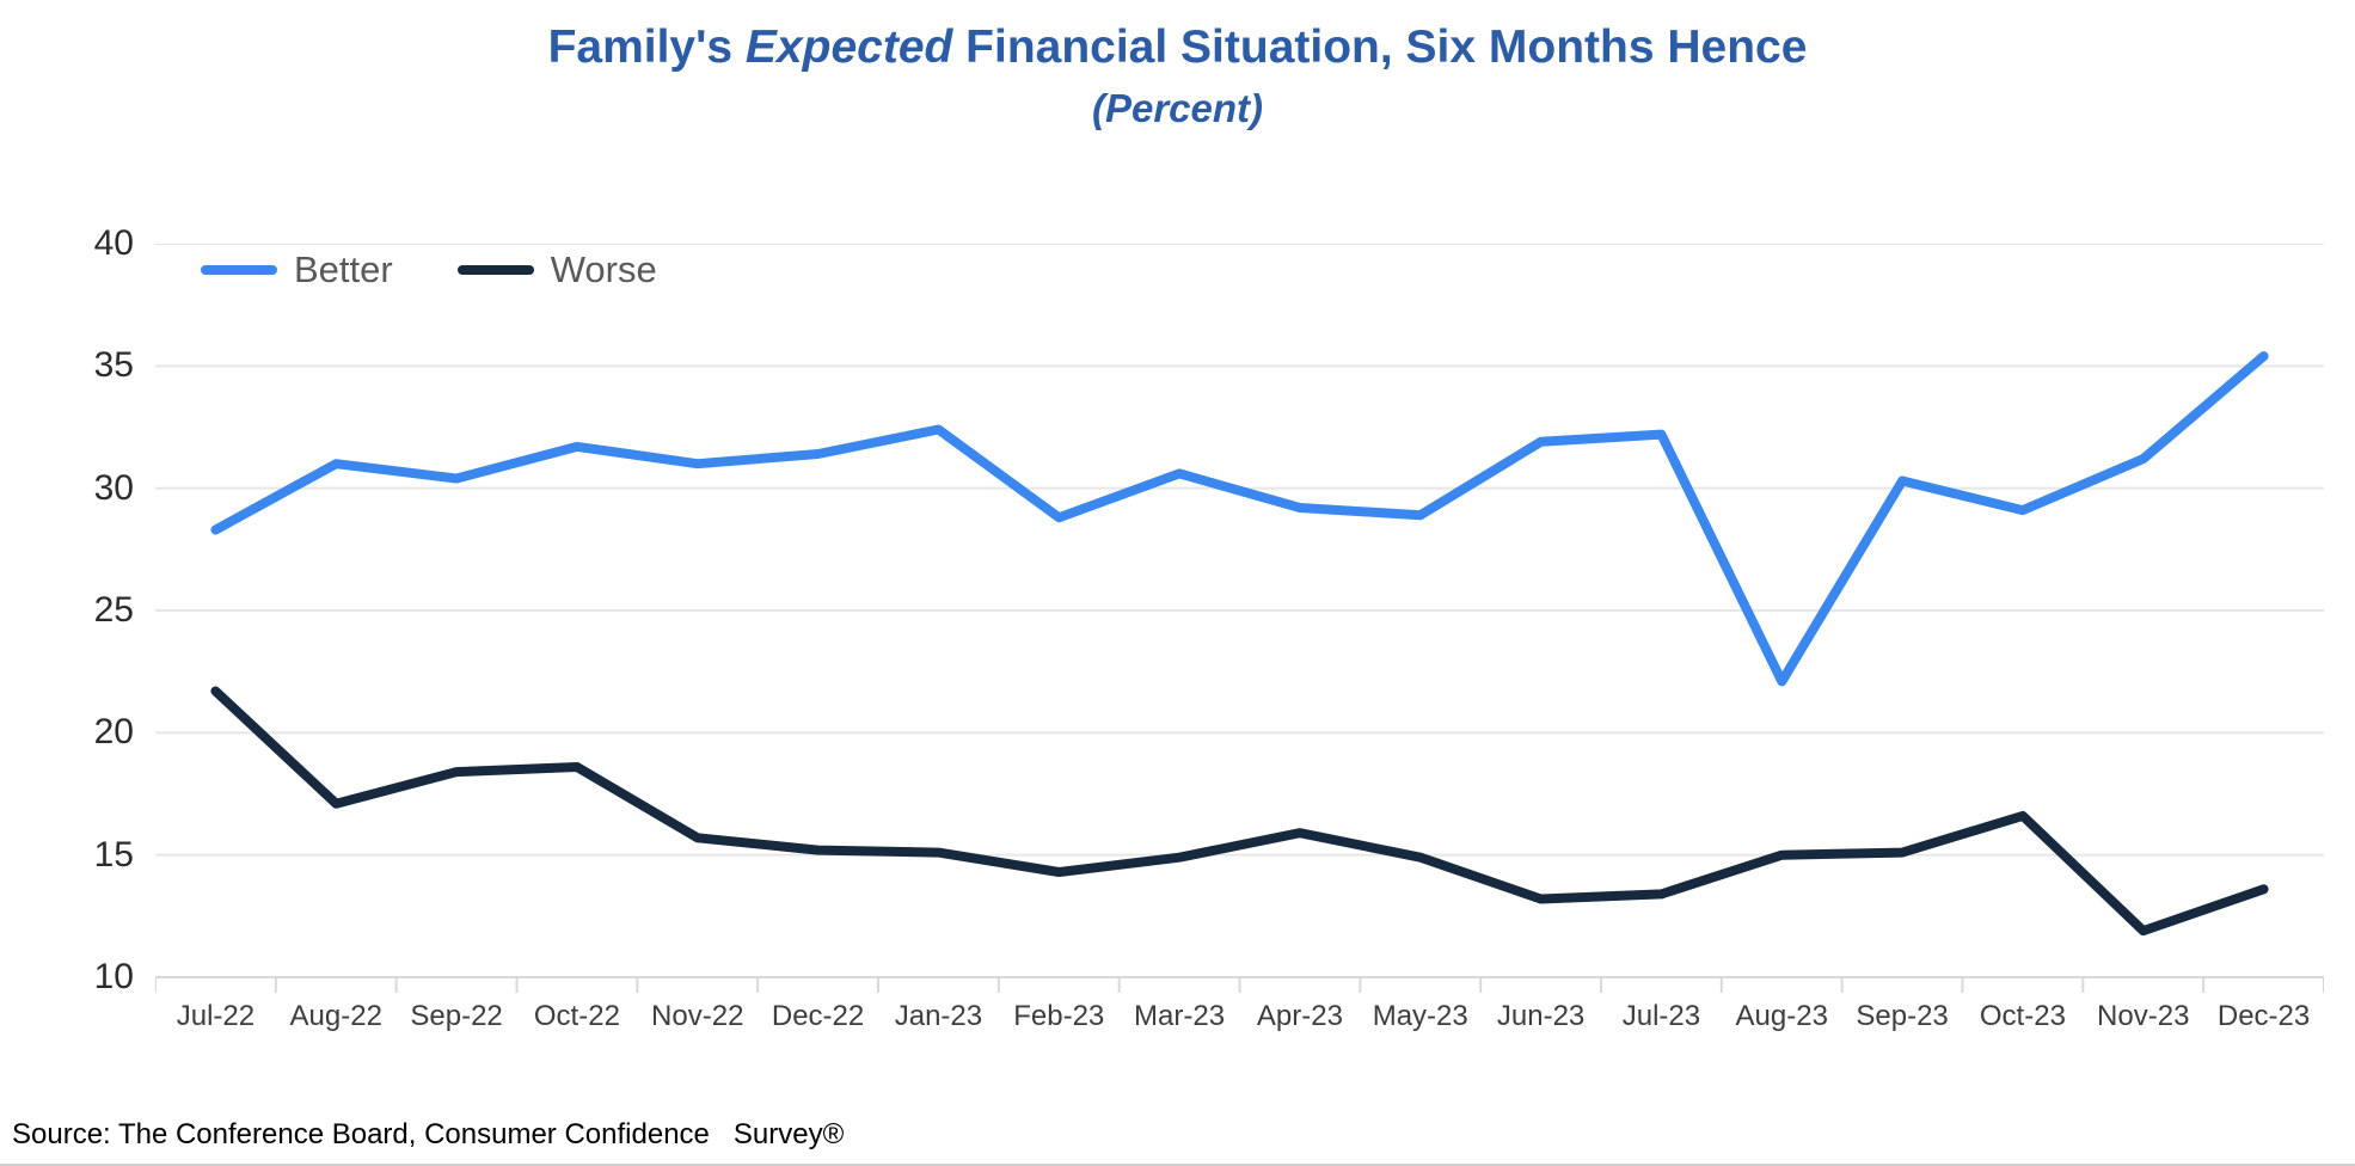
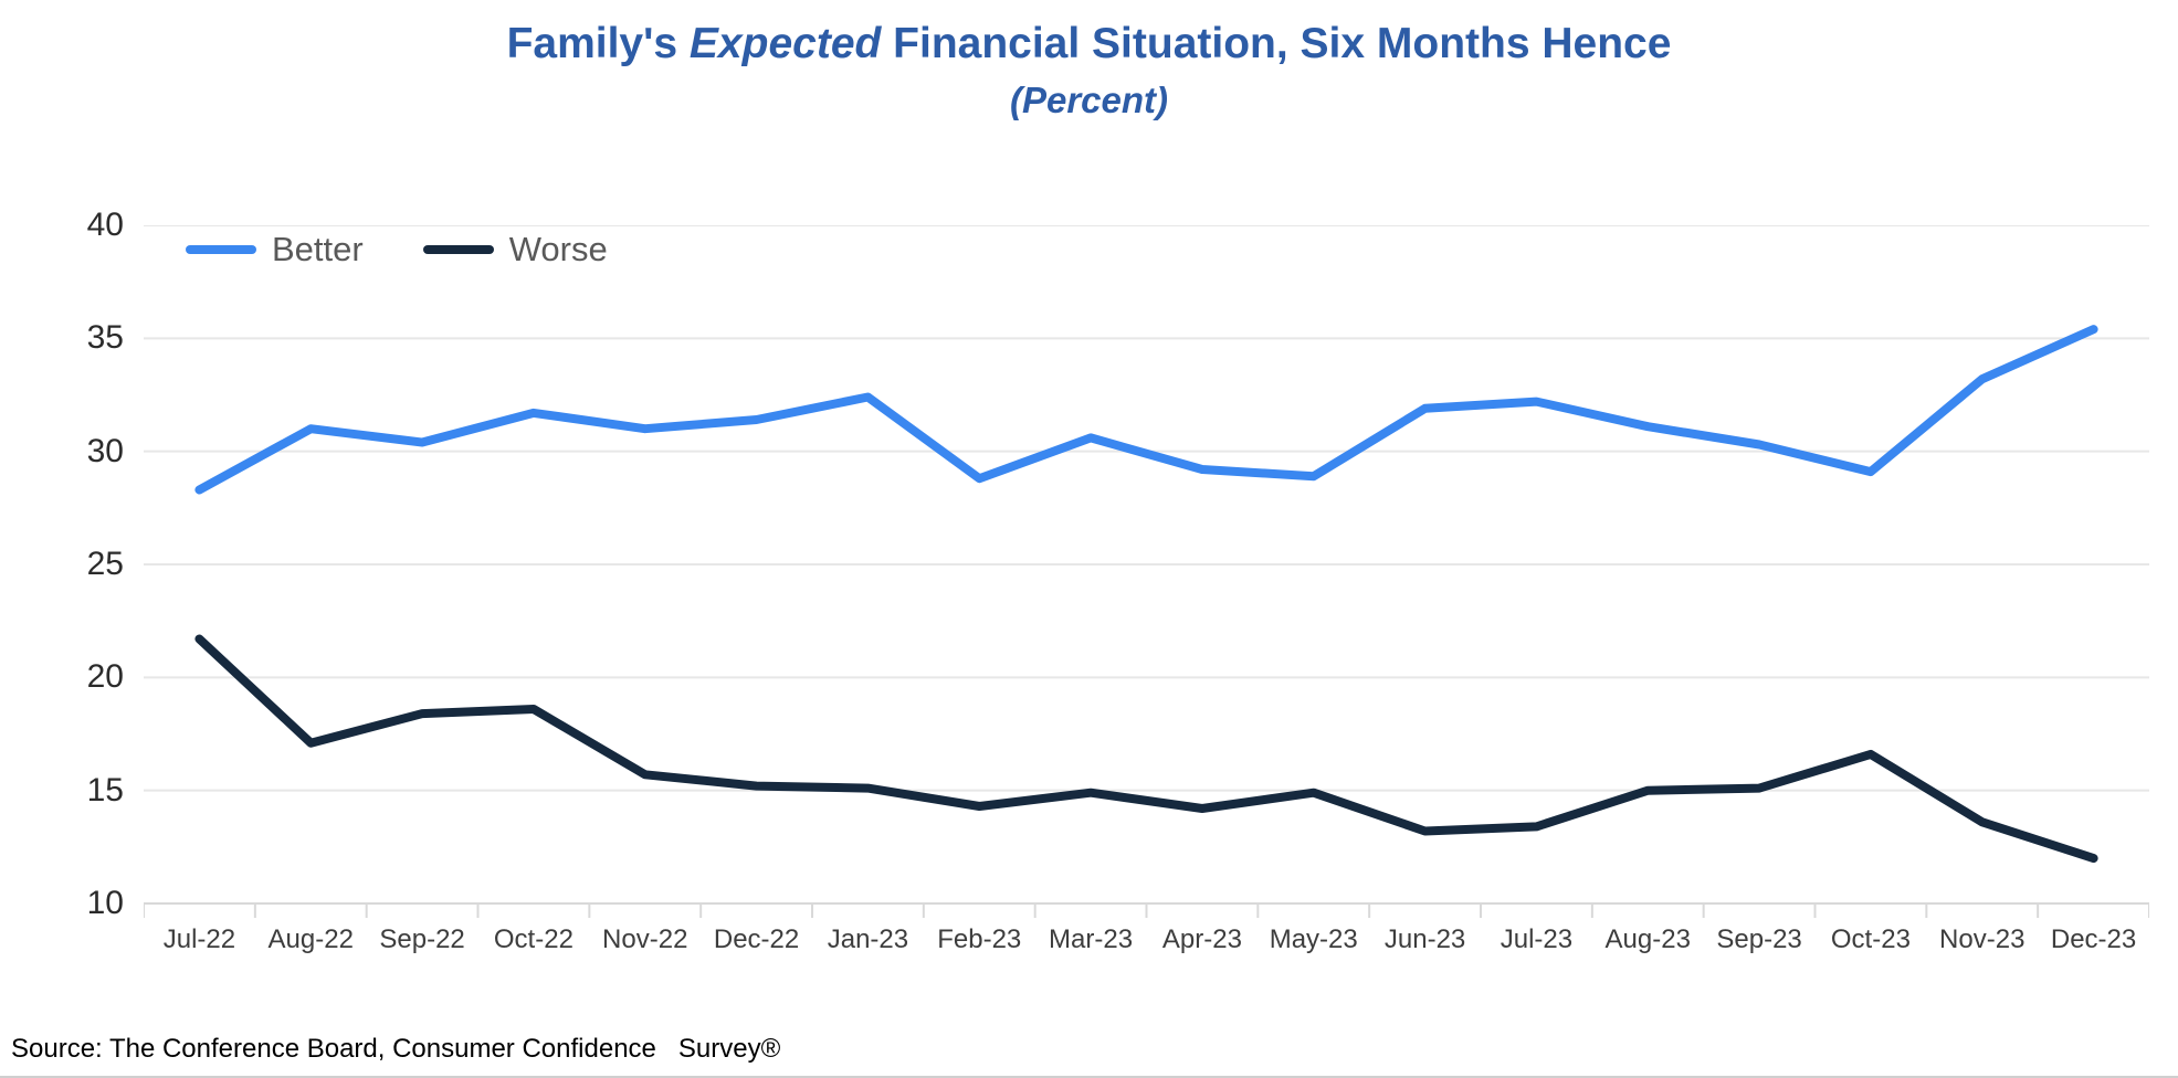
Worse/Apr-23: 15.9 -> 14.2
Better/Aug-23: 22.1 -> 31.1
Better/Nov-23: 31.2 -> 33.2
Worse/Nov-23: 11.9 -> 13.6
Worse/Dec-23: 13.6 -> 12.0
